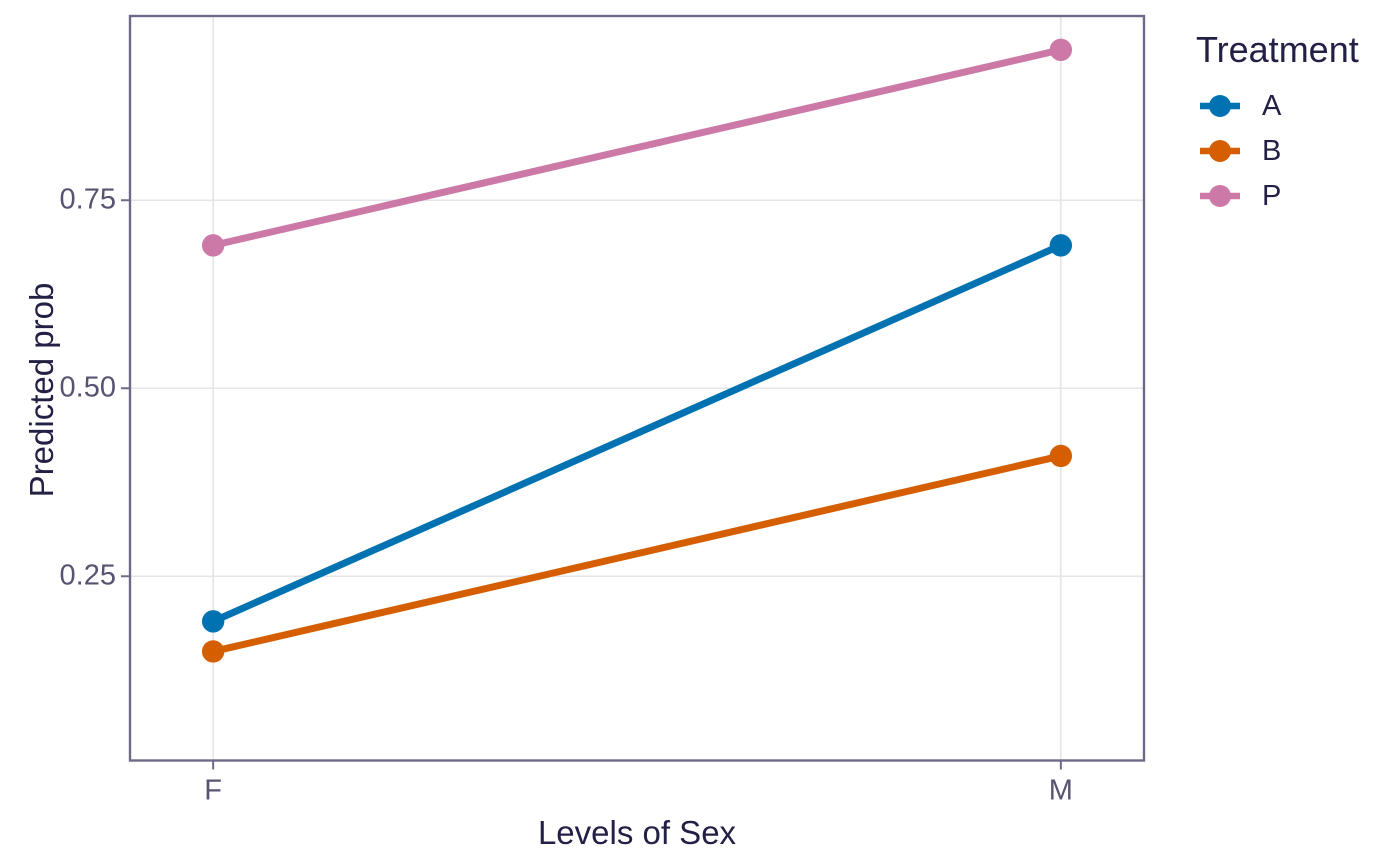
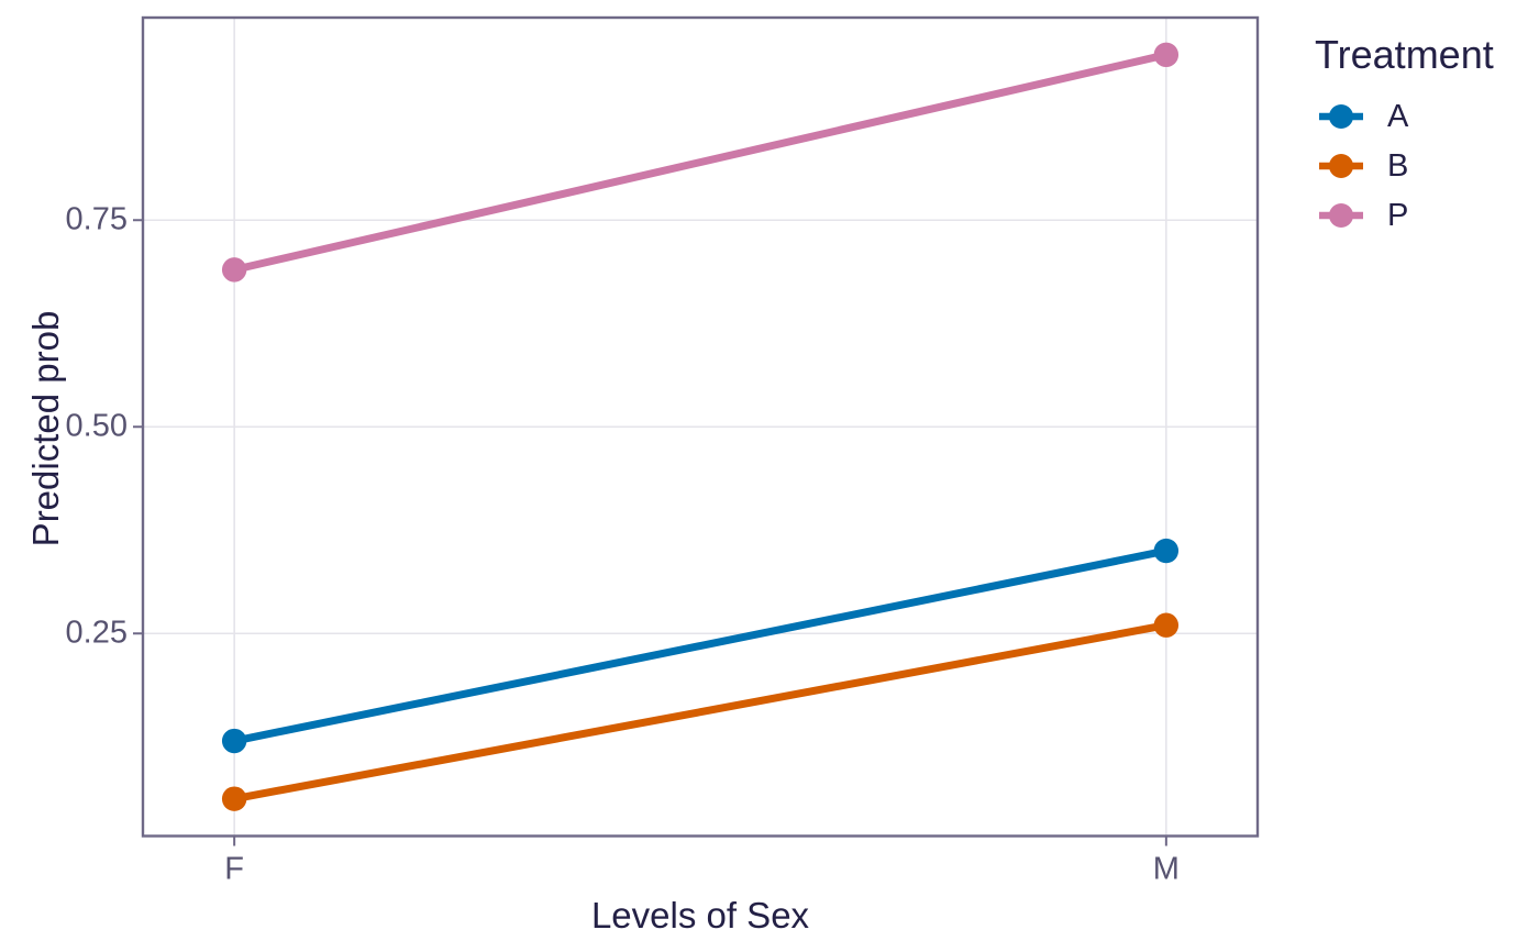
A/F: 0.19 -> 0.12
B/F: 0.15 -> 0.05
A/M: 0.69 -> 0.35
B/M: 0.41 -> 0.26
